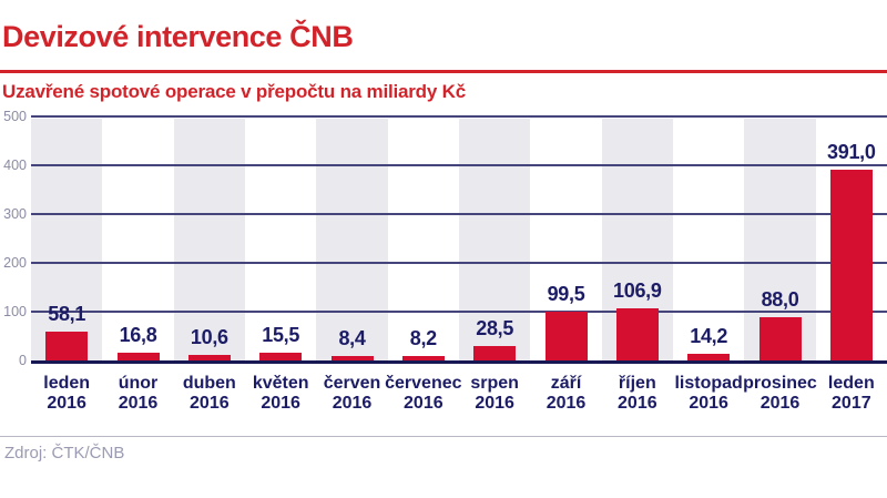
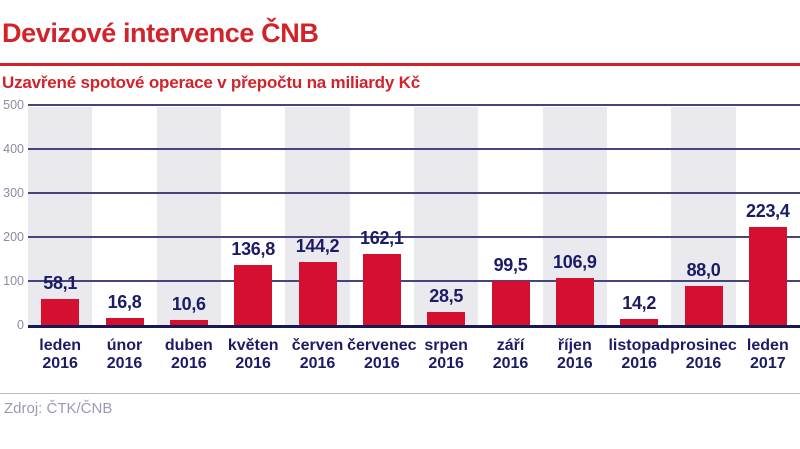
květen 2016: 15,5 -> 136,8
červen 2016: 8,4 -> 144,2
červenec 2016: 8,2 -> 162,1
leden 2017: 391,0 -> 223,4
